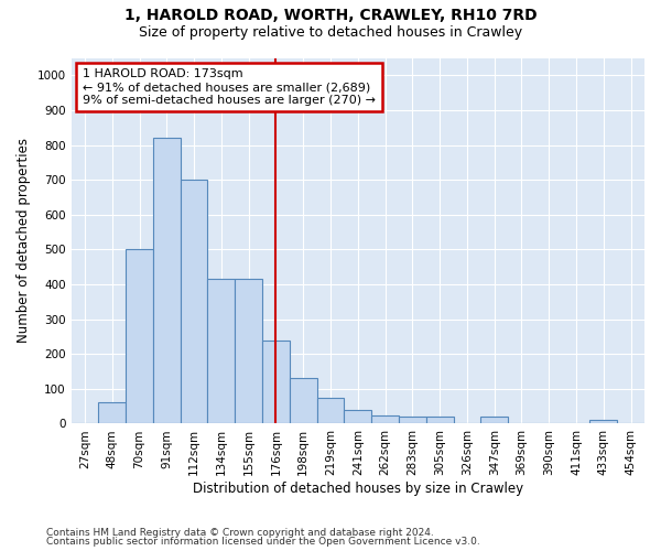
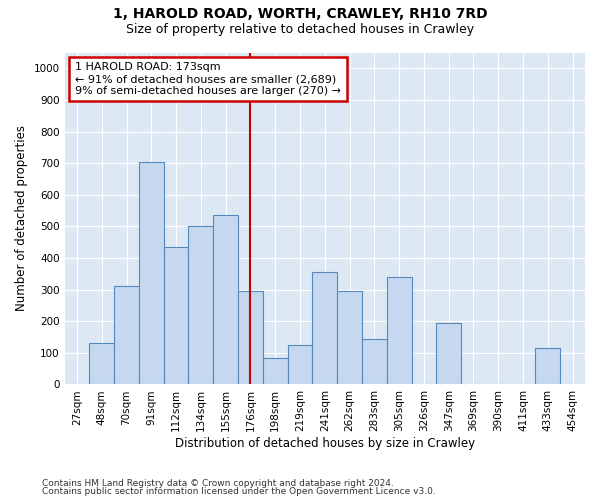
48sqm: 60 -> 130
70sqm: 500 -> 310
91sqm: 820 -> 705
112sqm: 700 -> 435
134sqm: 415 -> 500
155sqm: 415 -> 535
176sqm: 240 -> 295
198sqm: 130 -> 85
219sqm: 75 -> 125
241sqm: 40 -> 355
262sqm: 25 -> 295
283sqm: 20 -> 145
305sqm: 20 -> 340
347sqm: 20 -> 195
433sqm: 10 -> 115
